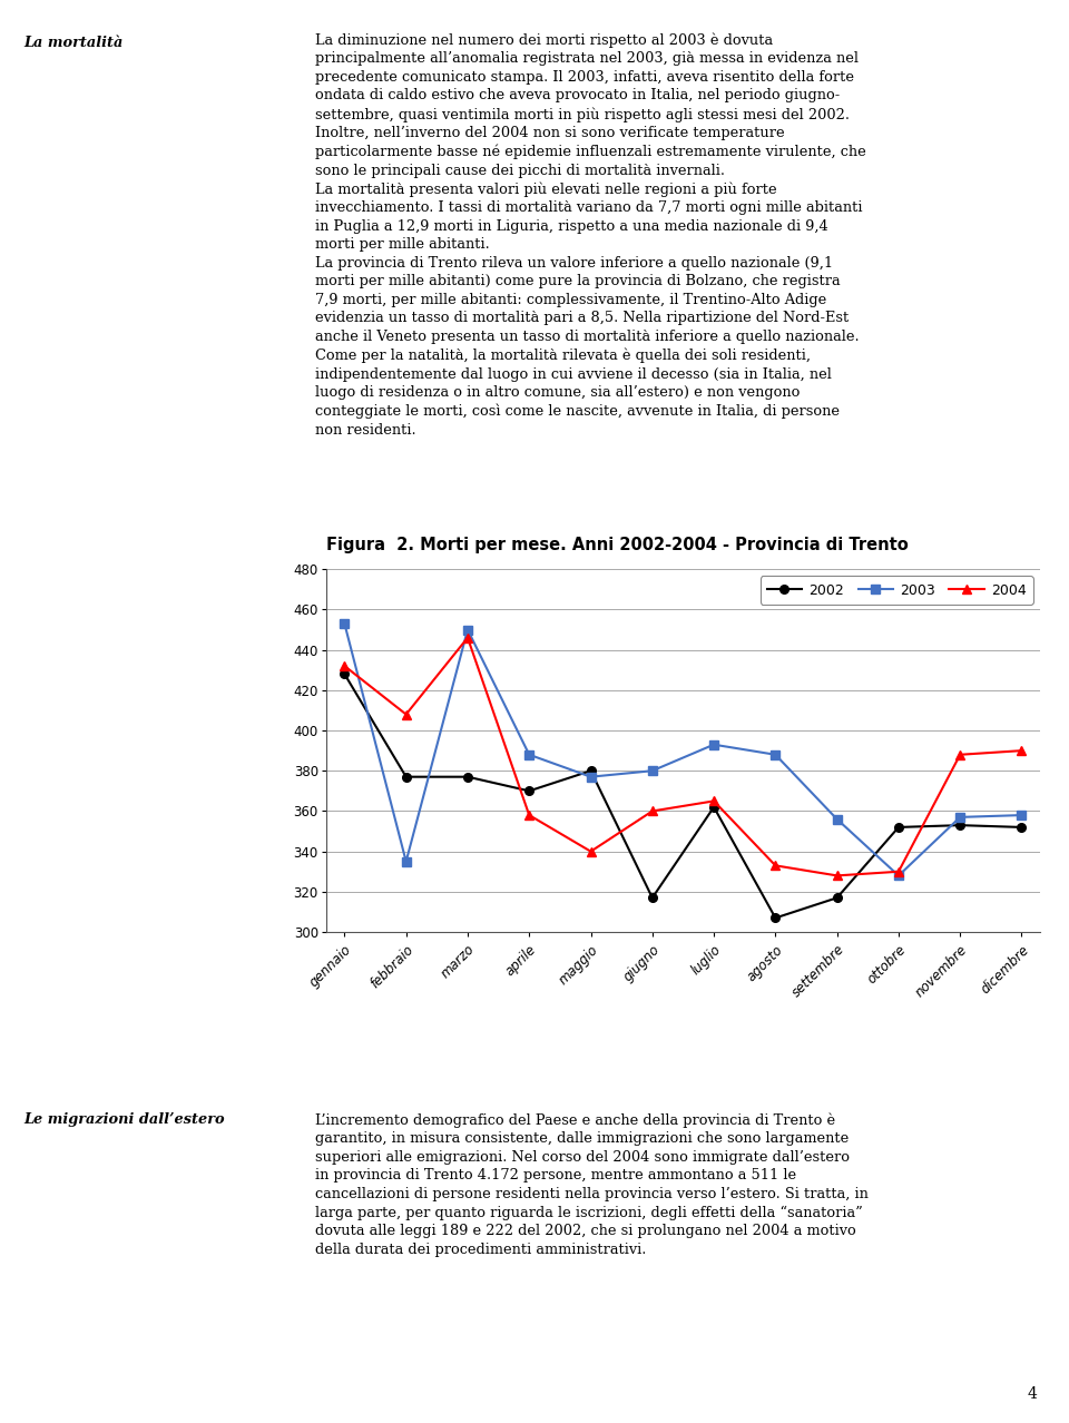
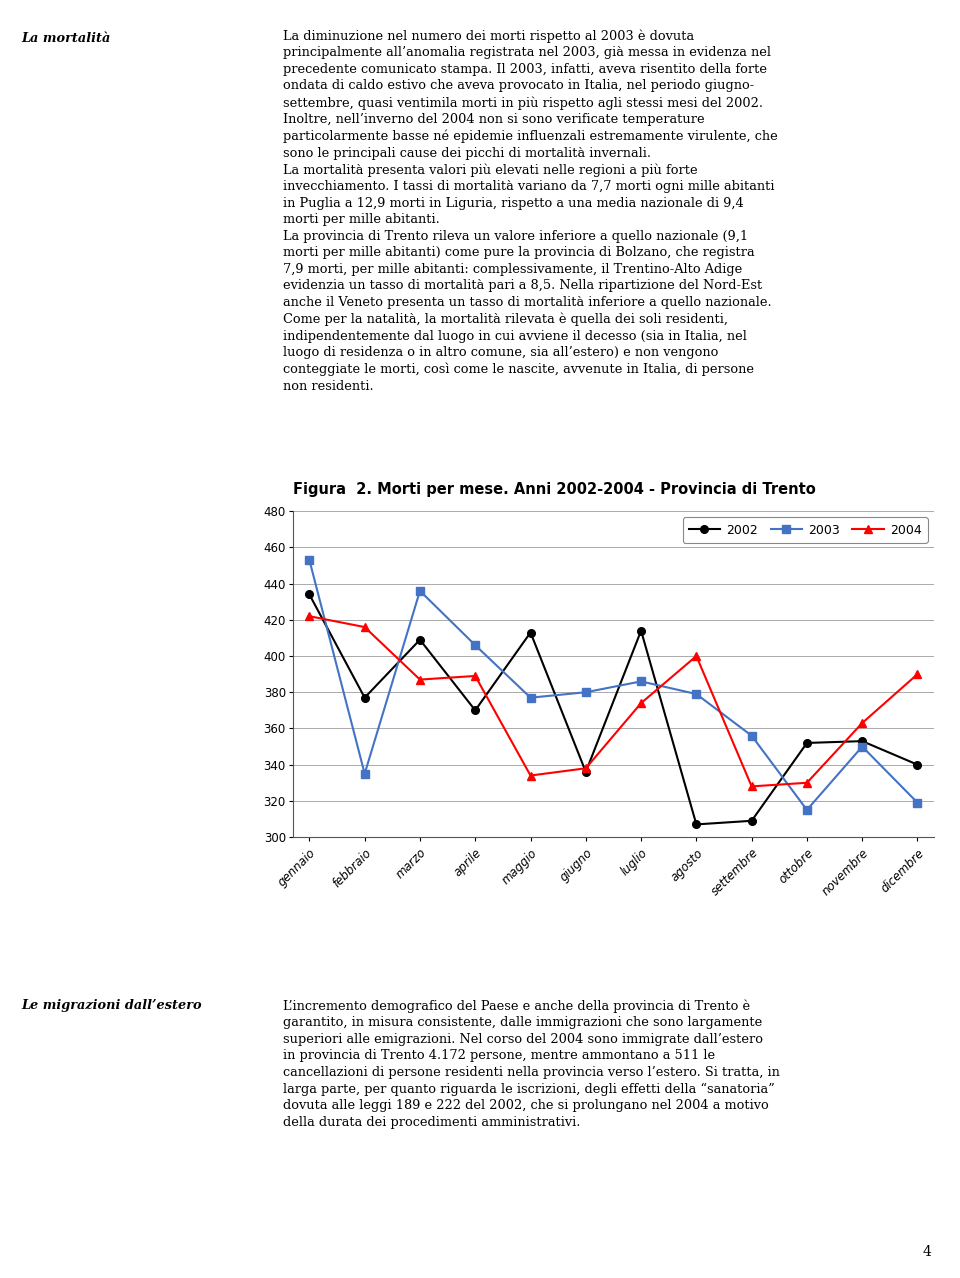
2002/gennaio: 428 -> 434
2004/gennaio: 432 -> 422
2004/febbraio: 408 -> 416
2002/marzo: 377 -> 409
2003/marzo: 450 -> 436
2004/marzo: 446 -> 387
2003/aprile: 388 -> 406
2004/aprile: 358 -> 389
2002/maggio: 380 -> 413
2004/maggio: 340 -> 334
2002/giugno: 317 -> 336
2004/giugno: 360 -> 338
2002/luglio: 362 -> 414
2003/luglio: 393 -> 386
2004/luglio: 365 -> 374
2003/agosto: 388 -> 379
2004/agosto: 333 -> 400
2002/settembre: 317 -> 309
2003/ottobre: 328 -> 315
2003/novembre: 357 -> 350
2004/novembre: 388 -> 363
2002/dicembre: 352 -> 340
2003/dicembre: 358 -> 319
